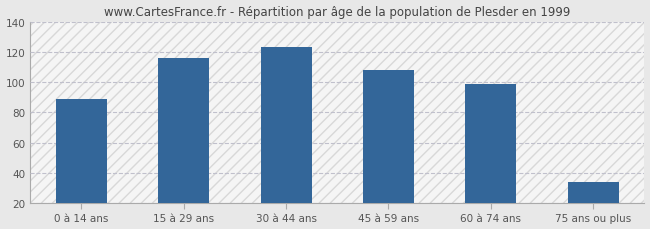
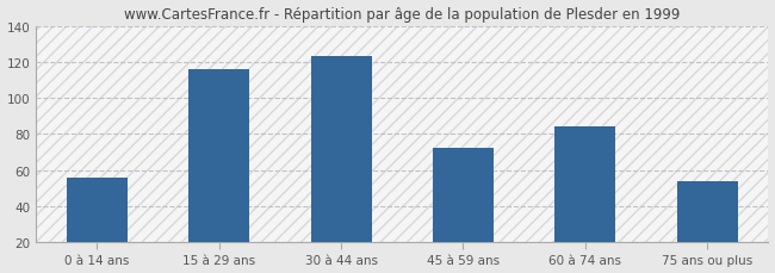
0 à 14 ans: 89 -> 56
45 à 59 ans: 108 -> 72
60 à 74 ans: 99 -> 84
75 ans ou plus: 34 -> 54
